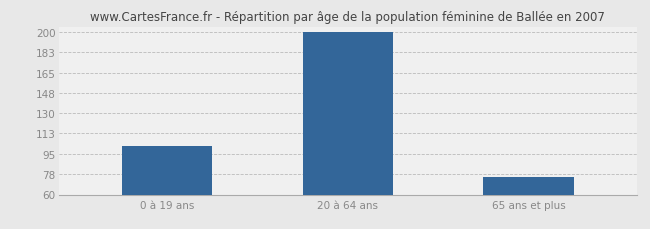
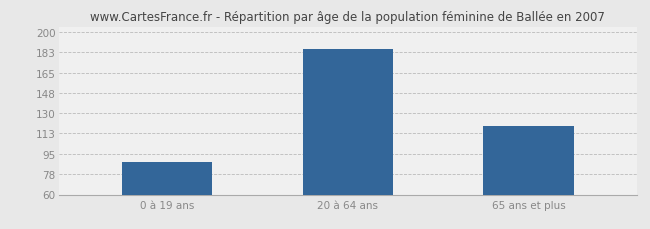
0 à 19 ans: 102 -> 88
20 à 64 ans: 200 -> 186
65 ans et plus: 75 -> 119
